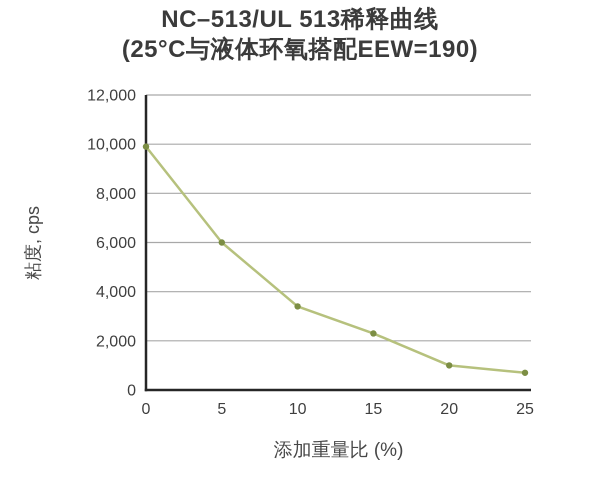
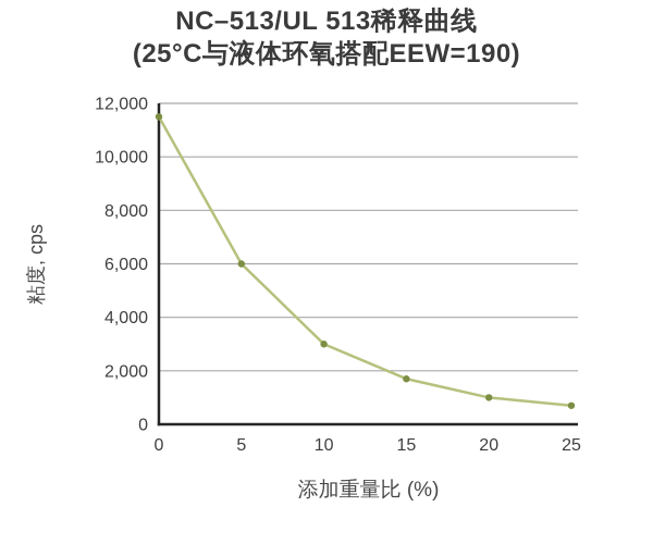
0: 9900 -> 11500
10: 3400 -> 3000
15: 2300 -> 1700
